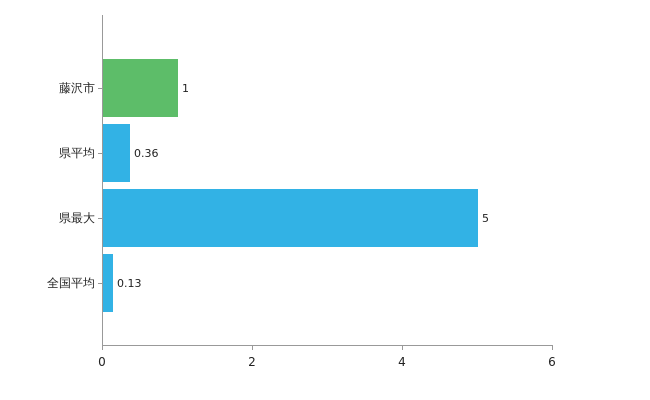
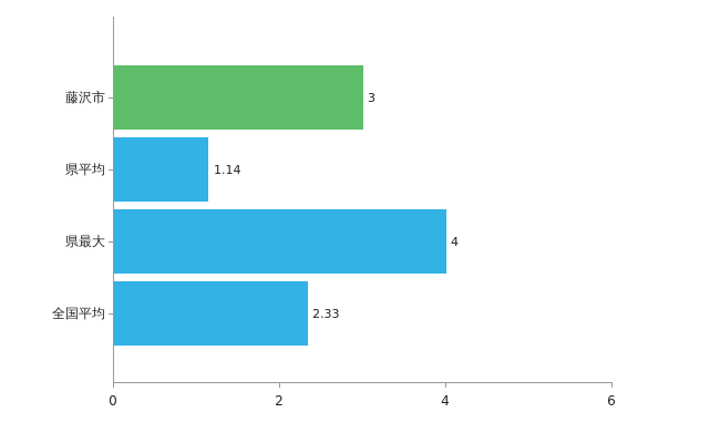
藤沢市: 1 -> 3
県平均: 0.36 -> 1.14
県最大: 5 -> 4
全国平均: 0.13 -> 2.33
